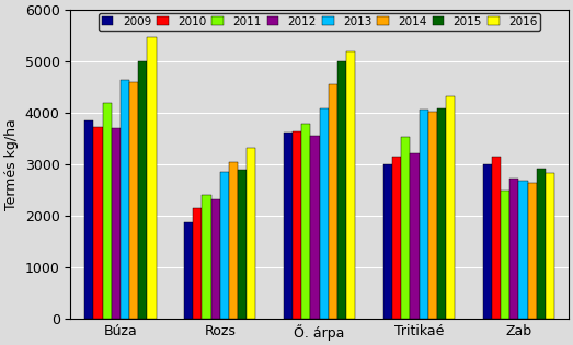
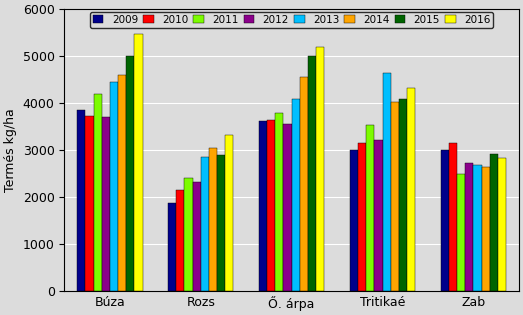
2013/Búza: 4650 -> 4450
2013/Tritikaé: 4060 -> 4650
